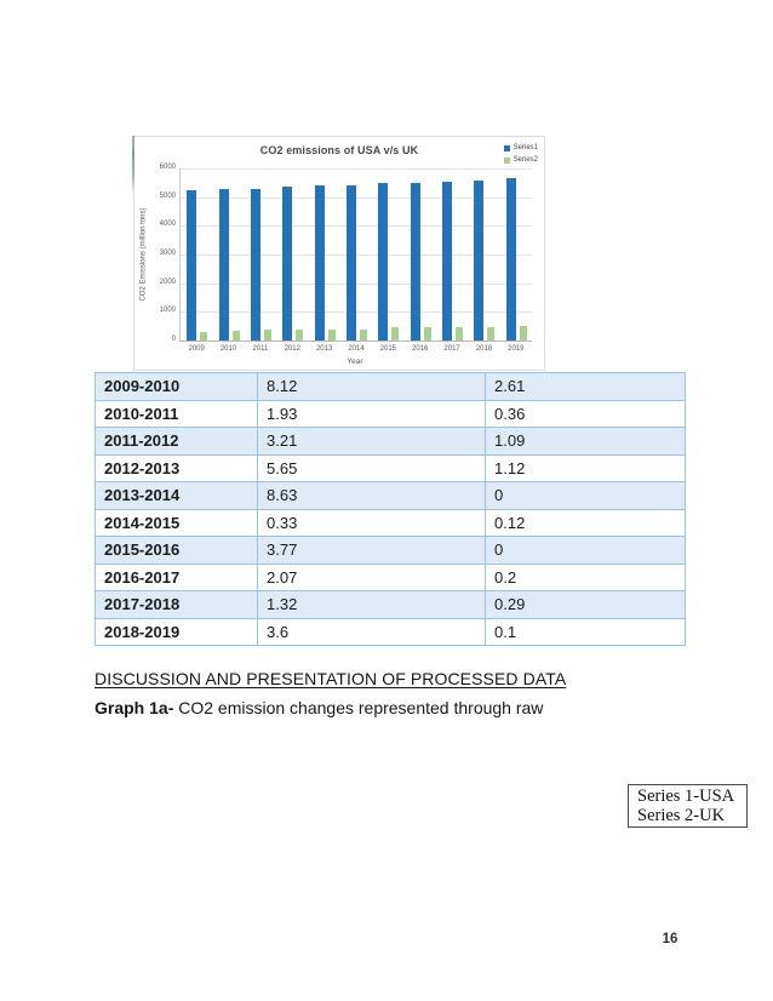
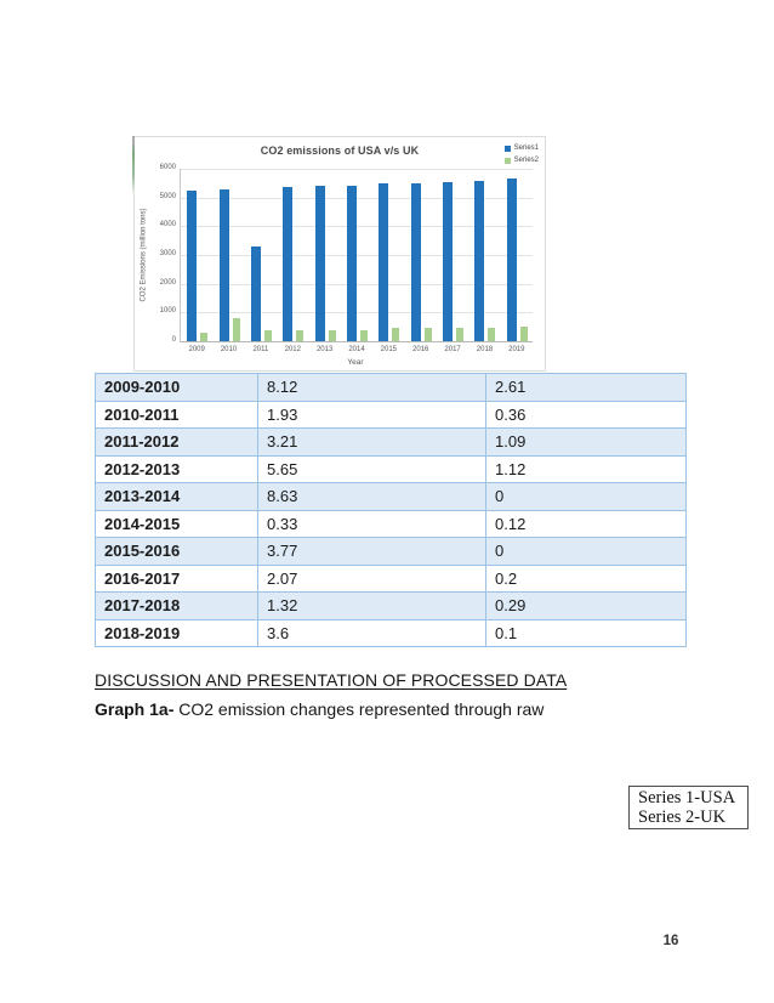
Series2/2010: 300 -> 800
Series1/2011: 5300 -> 3300
